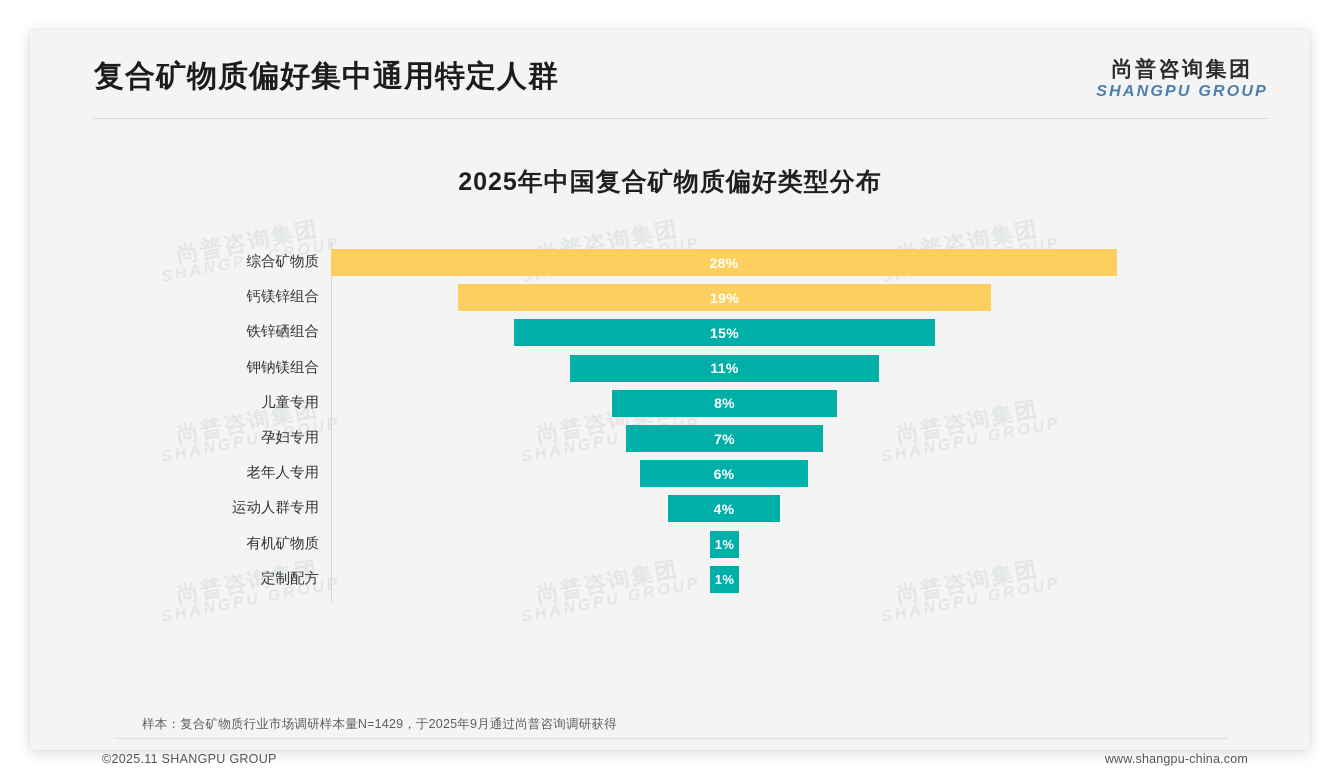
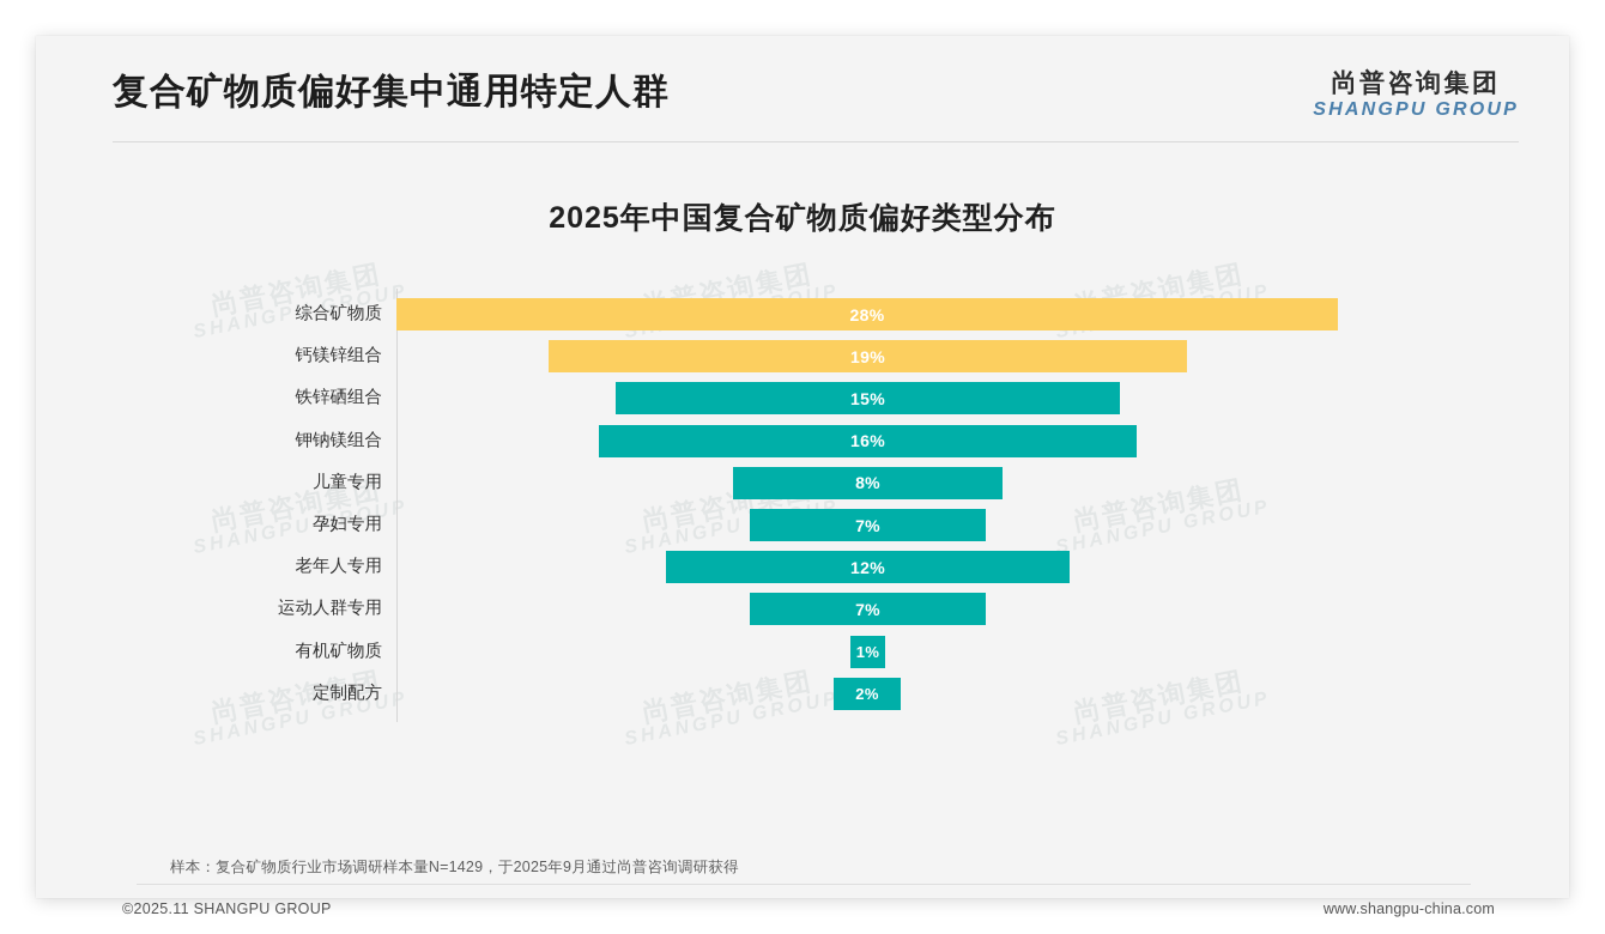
钾钠镁组合: 11% -> 16%
老年人专用: 6% -> 12%
运动人群专用: 4% -> 7%
定制配方: 1% -> 2%
